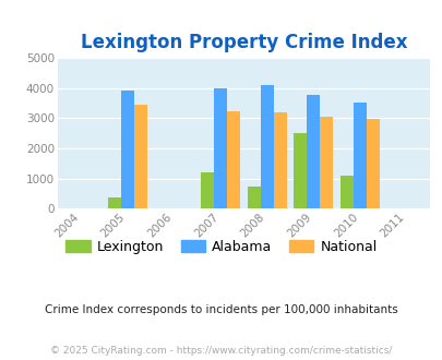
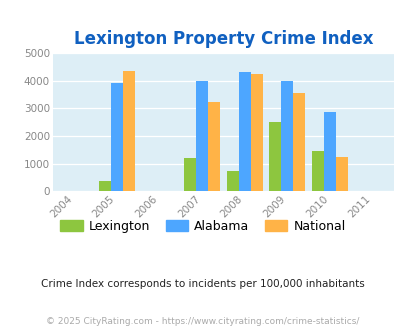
National/2005: 3430 -> 4350
Alabama/2008: 4080 -> 4300
National/2008: 3200 -> 4250
Alabama/2009: 3760 -> 4000
National/2009: 3040 -> 3550
Lexington/2010: 1080 -> 1450
Alabama/2010: 3500 -> 2850
National/2010: 2960 -> 1250
